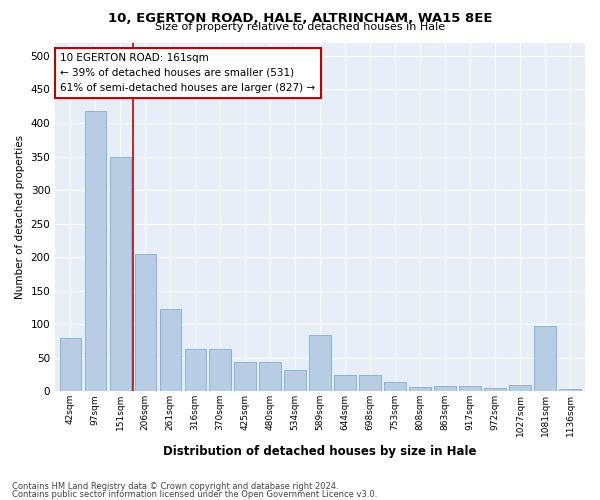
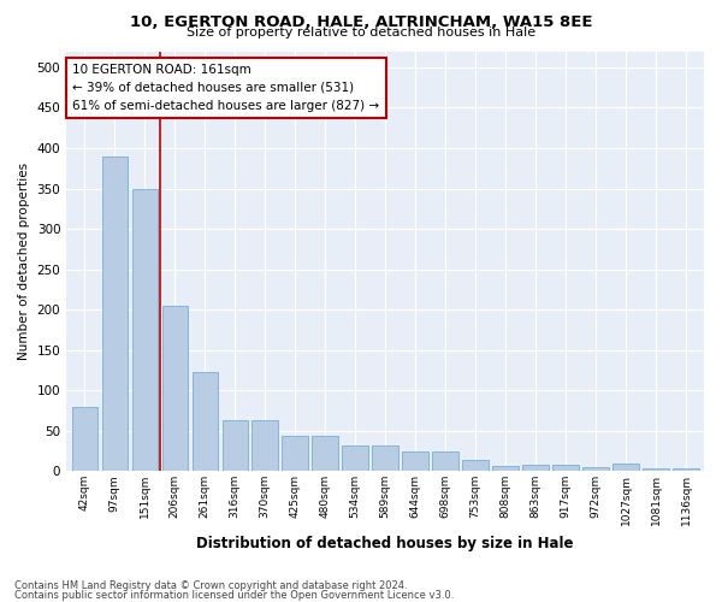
97sqm: 418 -> 390
589sqm: 84 -> 32
1081sqm: 98 -> 3
